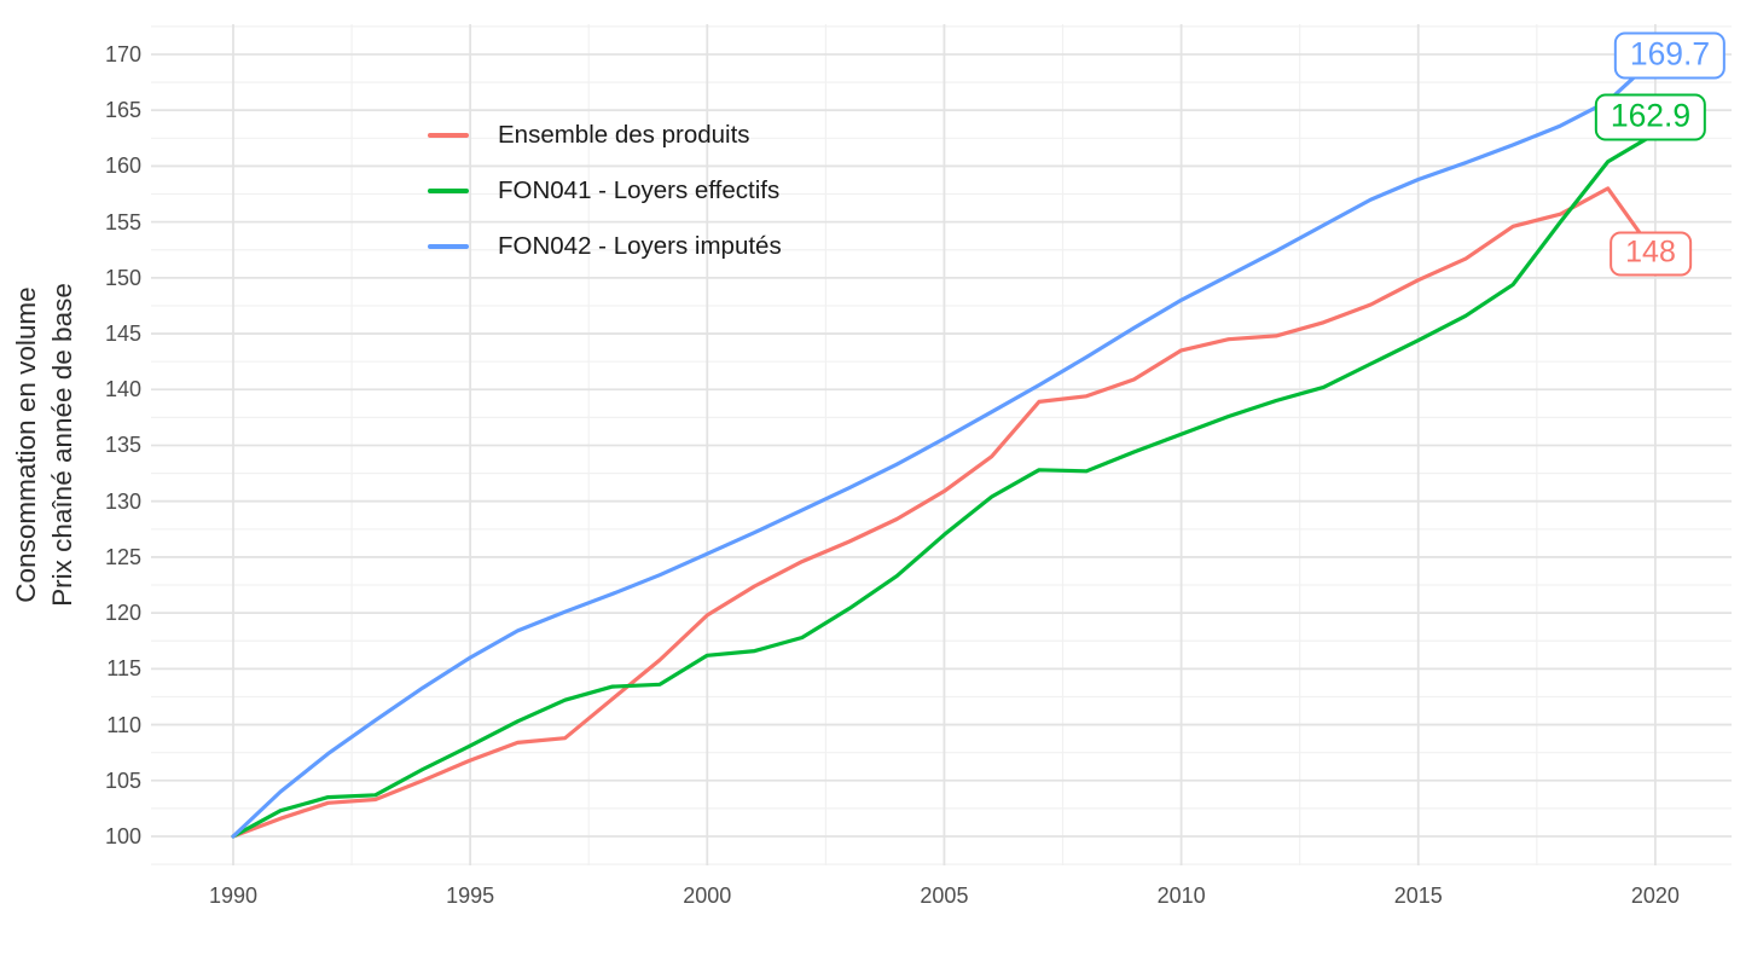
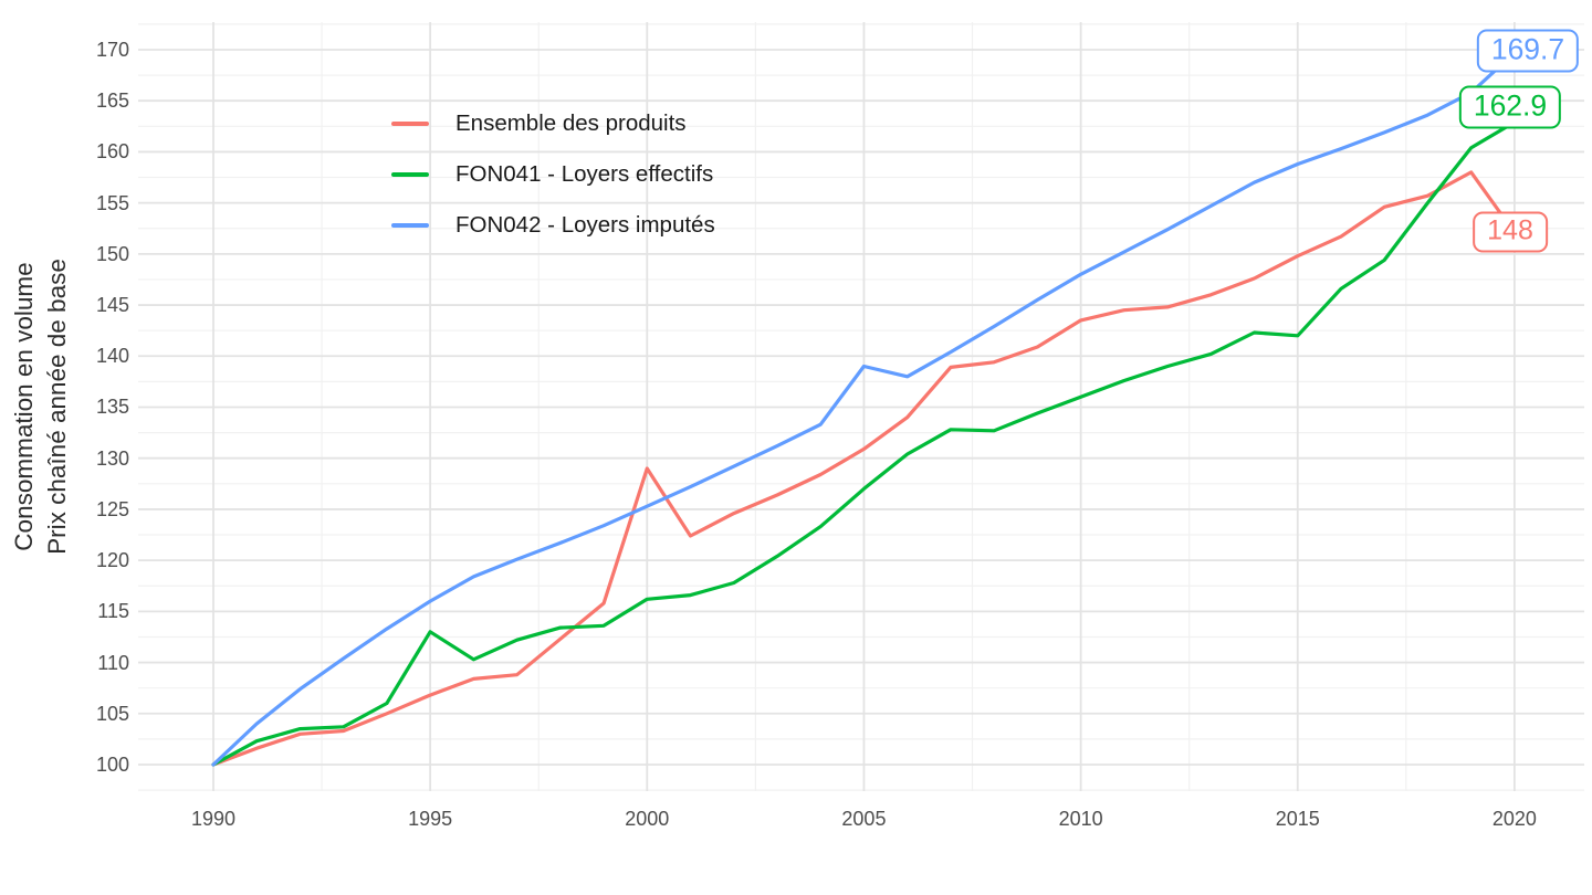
FON041 - Loyers effectifs/1995: 108 -> 113
Ensemble des produits/2000: 120 -> 129
FON042 - Loyers imputés/2005: 136 -> 139
FON041 - Loyers effectifs/2015: 144 -> 142
